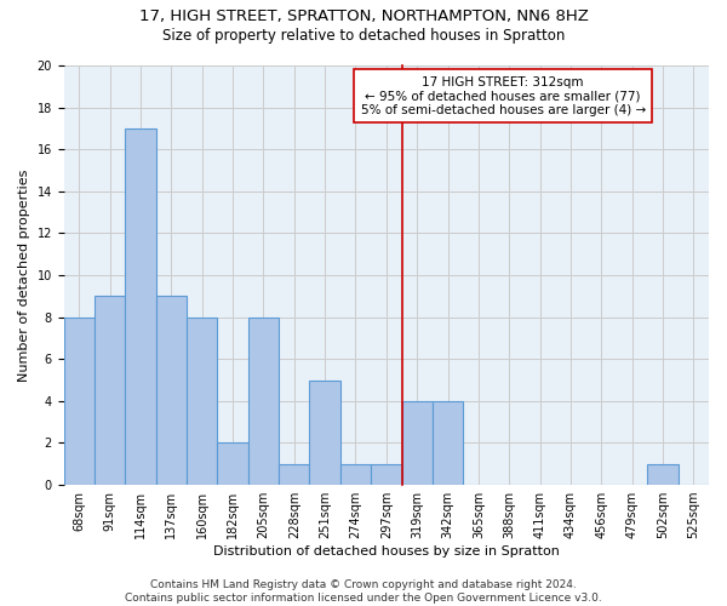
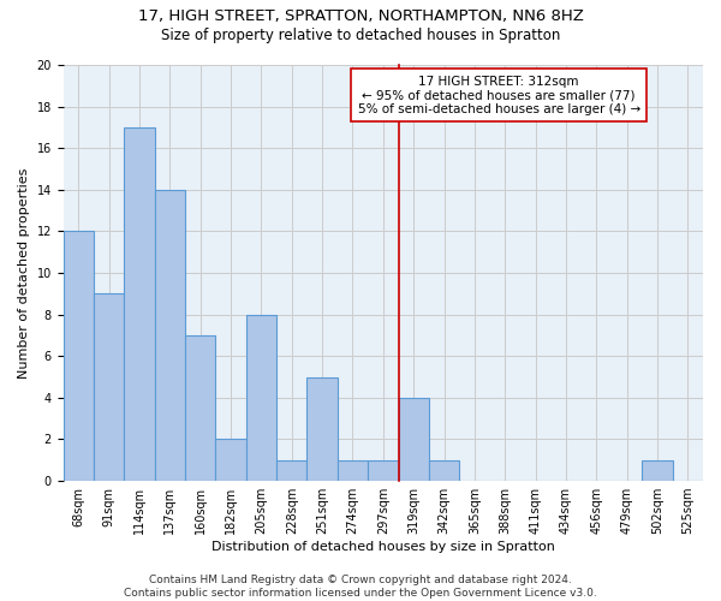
68sqm: 8 -> 12
137sqm: 9 -> 14
160sqm: 8 -> 7
342sqm: 4 -> 1
